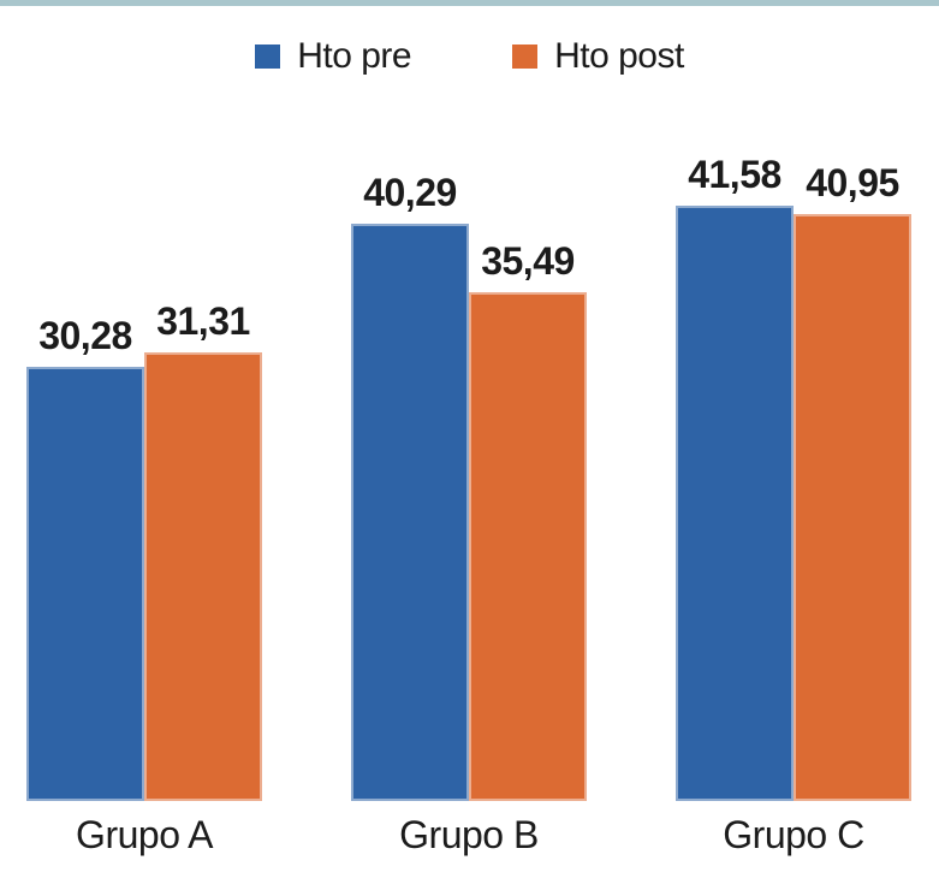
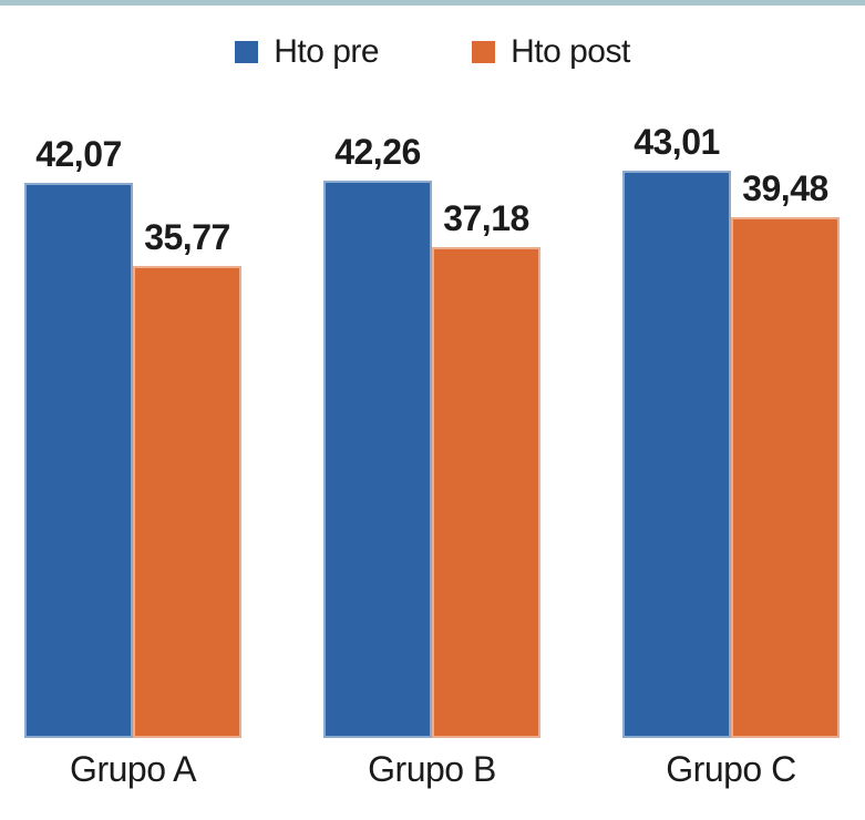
Hto pre/Grupo A: 30,28 -> 42,07
Hto post/Grupo A: 31,31 -> 35,77
Hto pre/Grupo B: 40,29 -> 42,26
Hto post/Grupo B: 35,49 -> 37,18
Hto pre/Grupo C: 41,58 -> 43,01
Hto post/Grupo C: 40,95 -> 39,48
